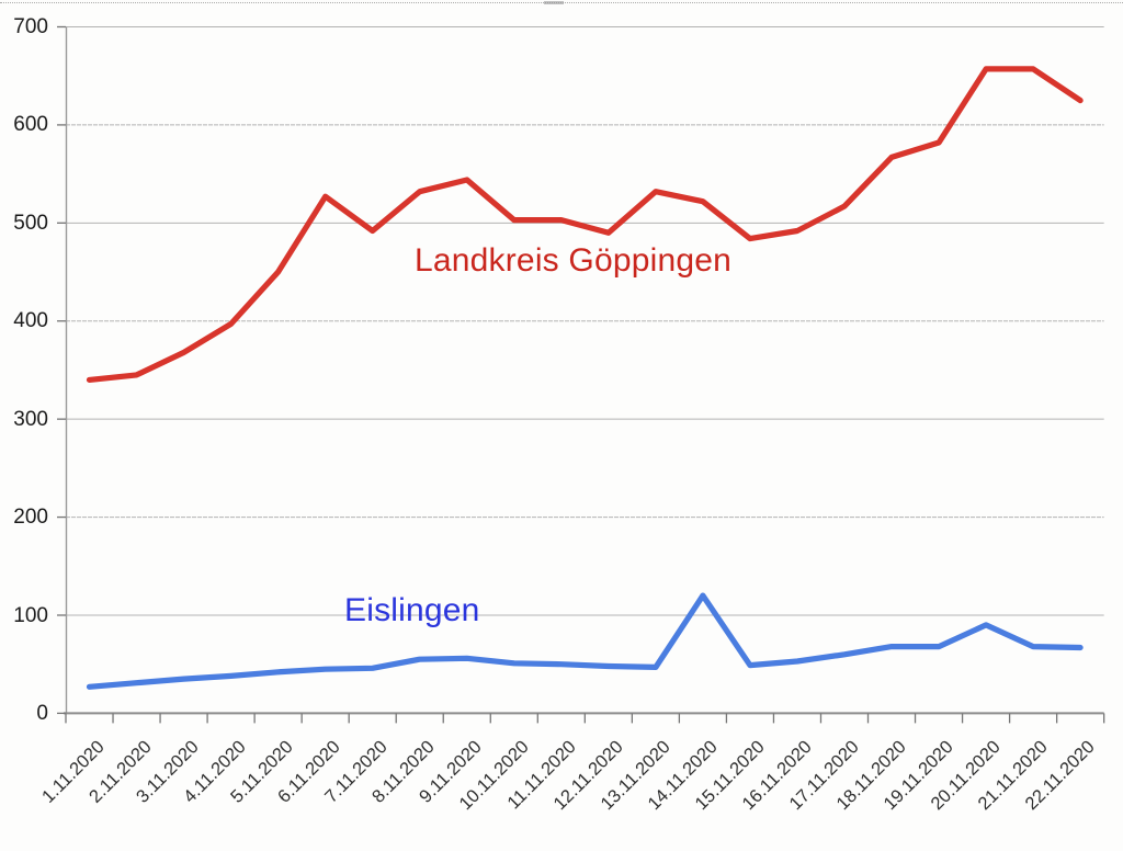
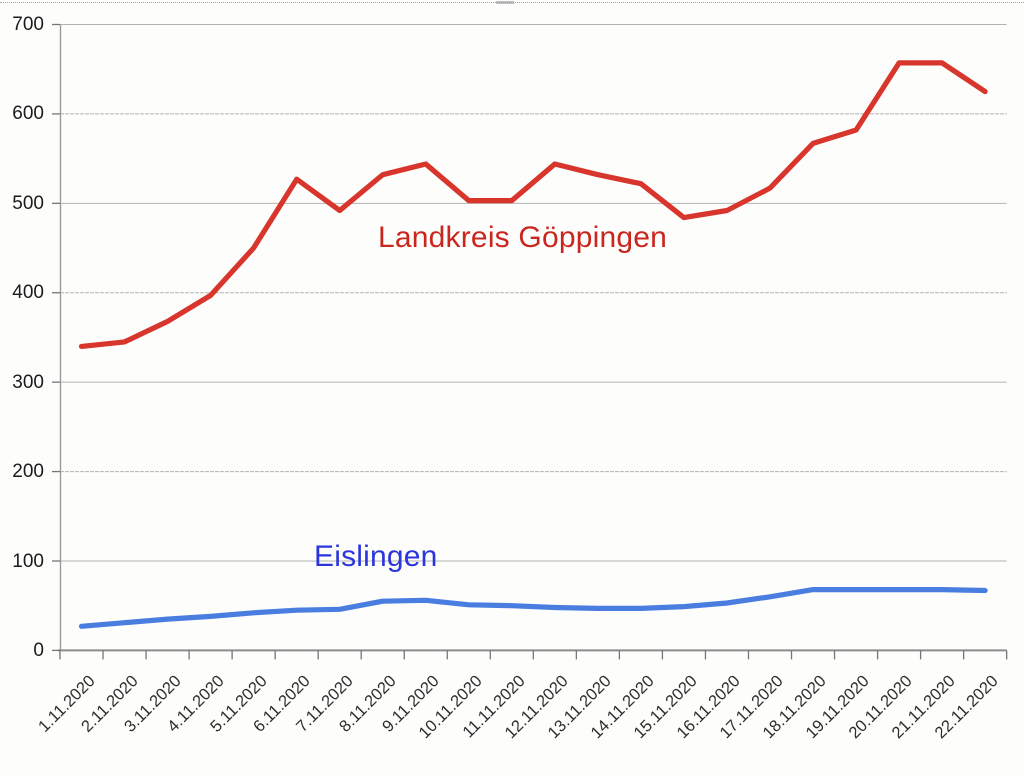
Landkreis Göppingen/12.11.2020: 490 -> 540
Eislingen/14.11.2020: 120 -> 50
Eislingen/20.11.2020: 90 -> 70
